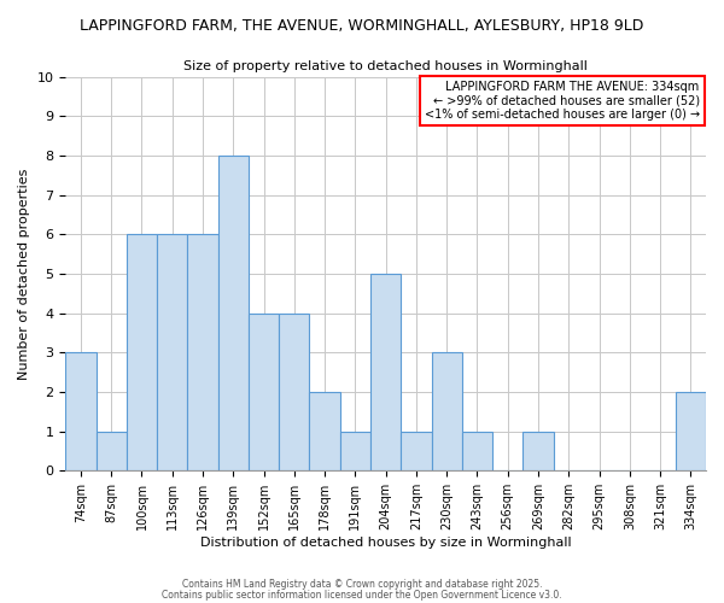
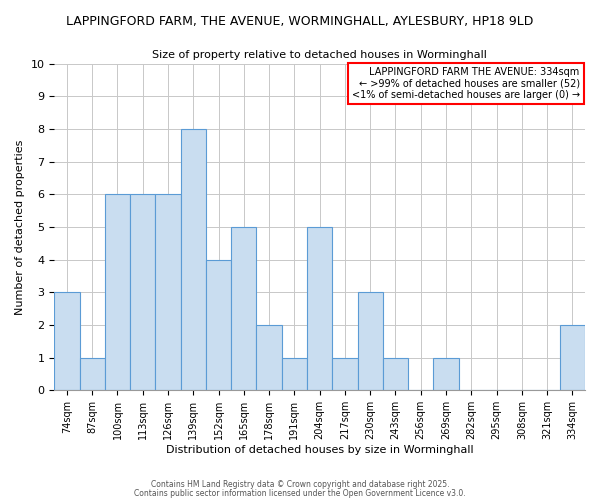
165sqm: 4 -> 5
